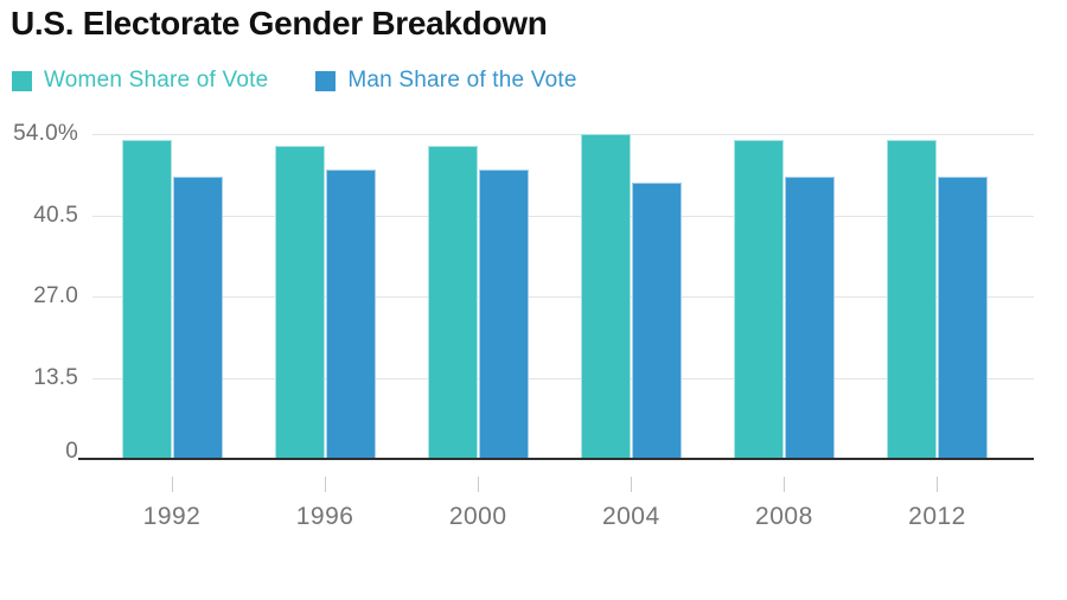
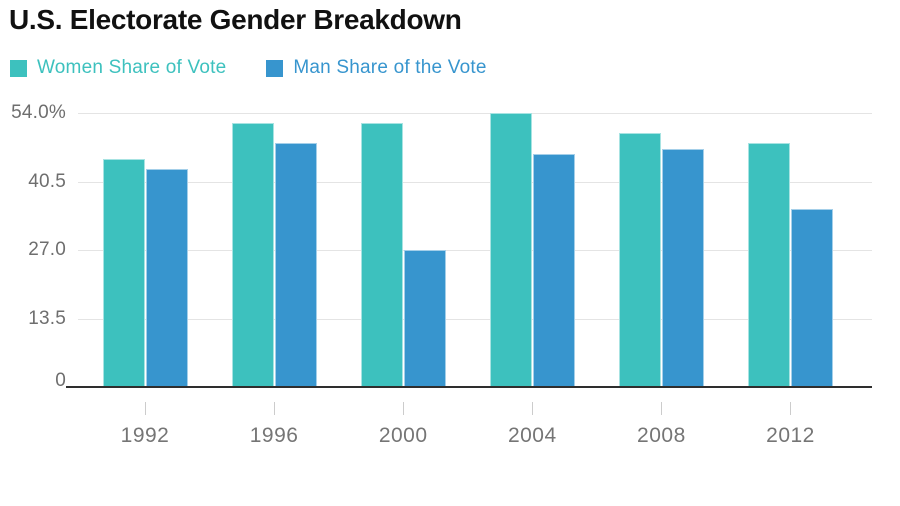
Women Share of Vote/1992: 53 -> 45
Man Share of the Vote/1992: 47 -> 43
Man Share of the Vote/2000: 48 -> 27
Women Share of Vote/2008: 53 -> 50
Women Share of Vote/2012: 53 -> 48
Man Share of the Vote/2012: 47 -> 35
